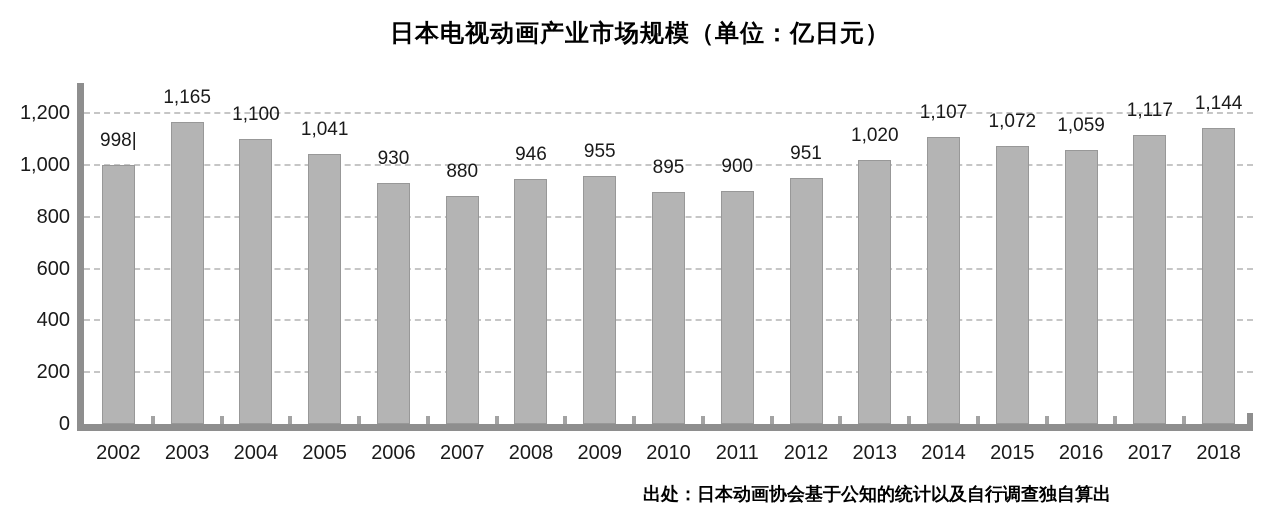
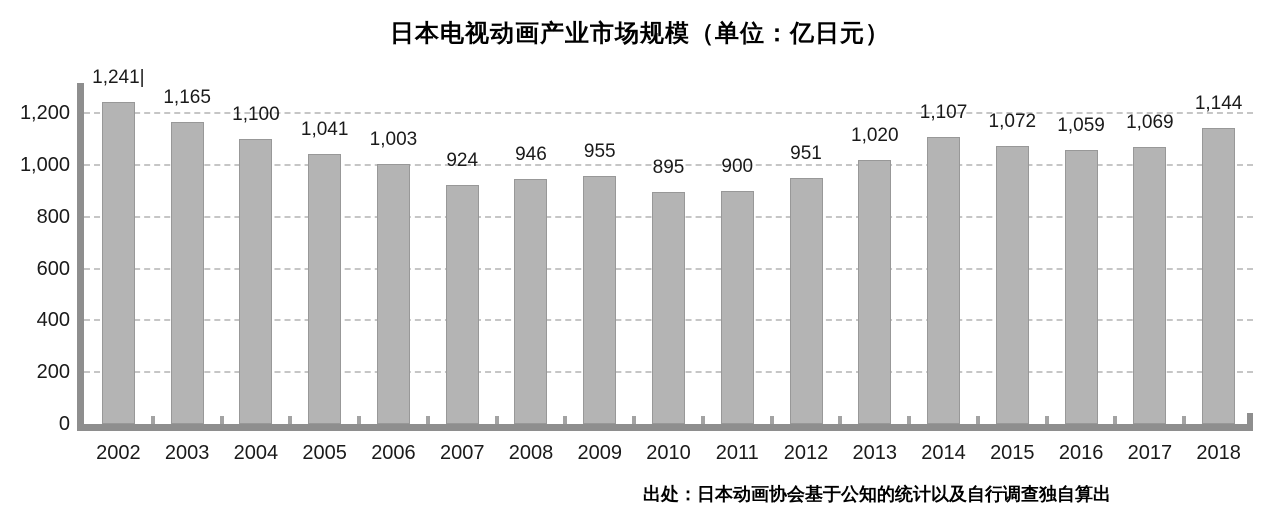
2002: 998 -> 1,241
2006: 930 -> 1,003
2007: 880 -> 924
2017: 1,117 -> 1,069
